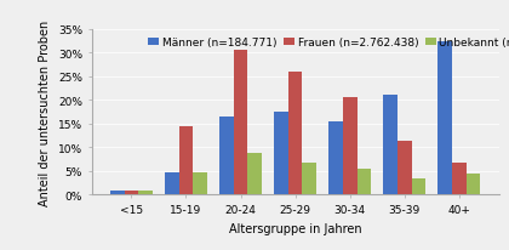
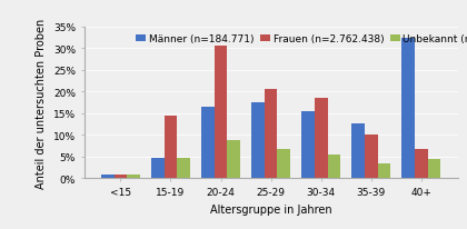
Frauen (n=2.762.438)/25-29: 26.0% -> 20.5%
Frauen (n=2.762.438)/30-34: 20.5% -> 18.5%
Männer (n=184.771)/35-39: 21.0% -> 12.7%
Frauen (n=2.762.438)/35-39: 11.5% -> 10.0%
